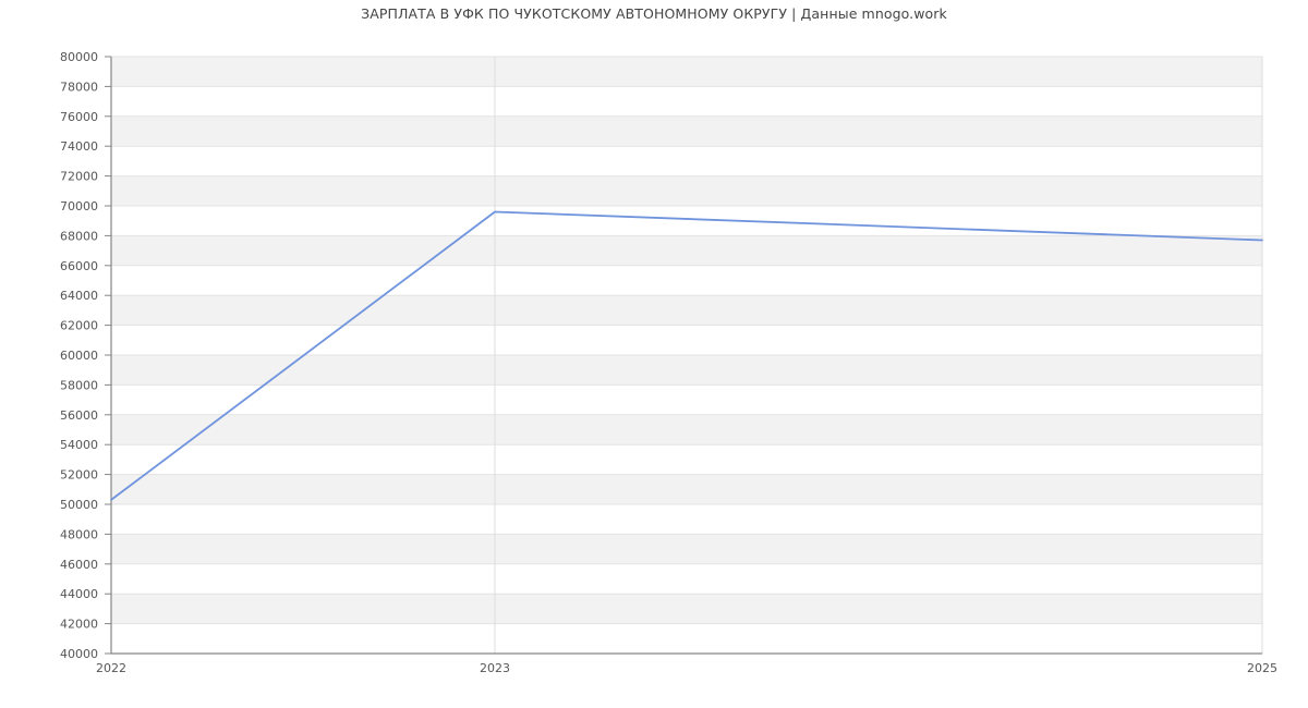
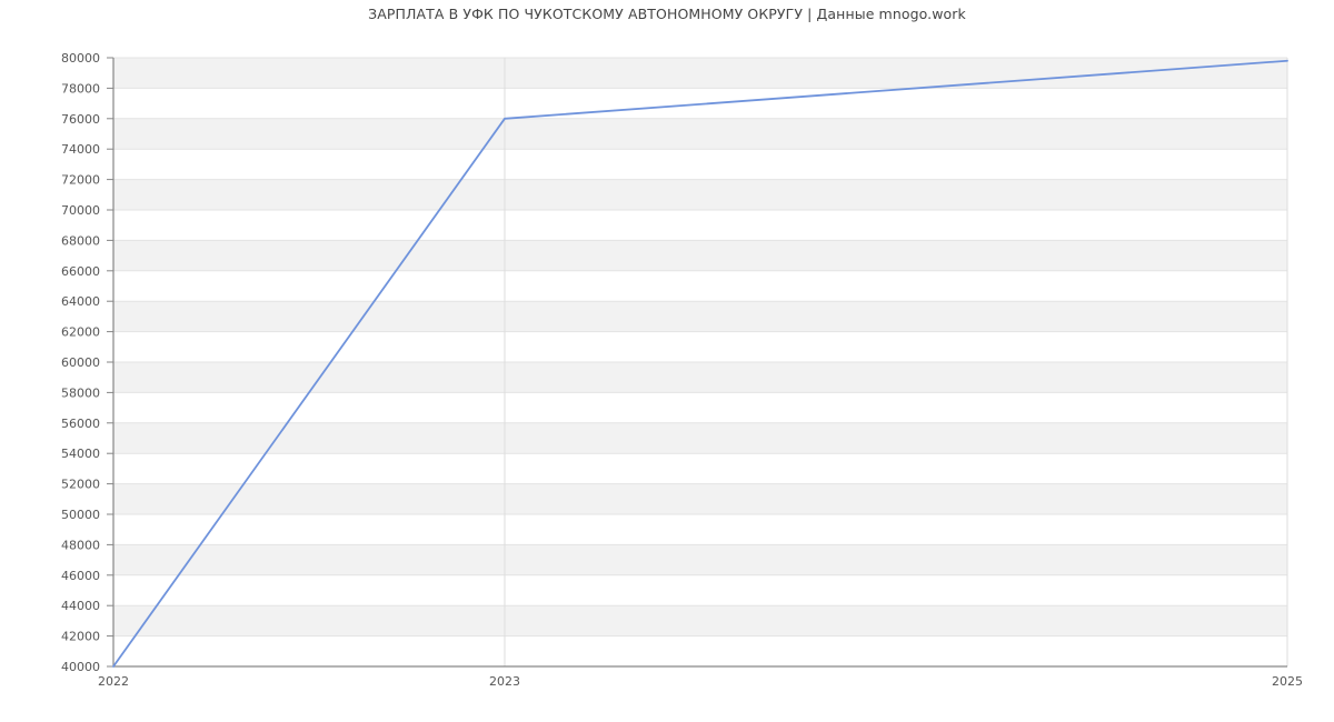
2022: 50300 -> 40000
2023: 69600 -> 76000
2025: 67700 -> 79800
